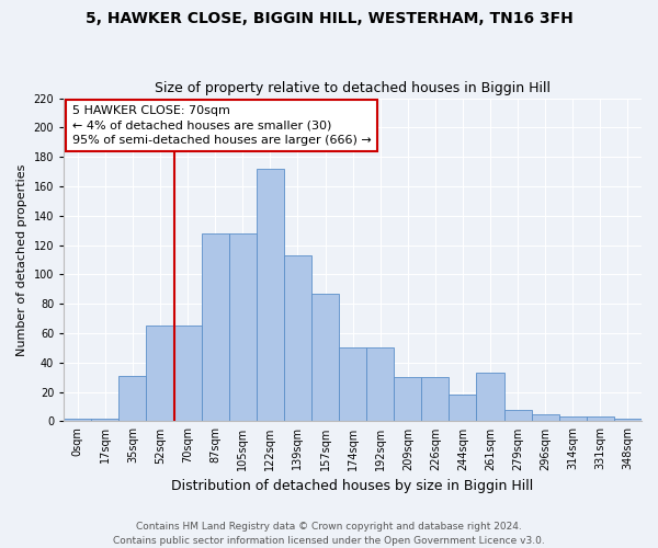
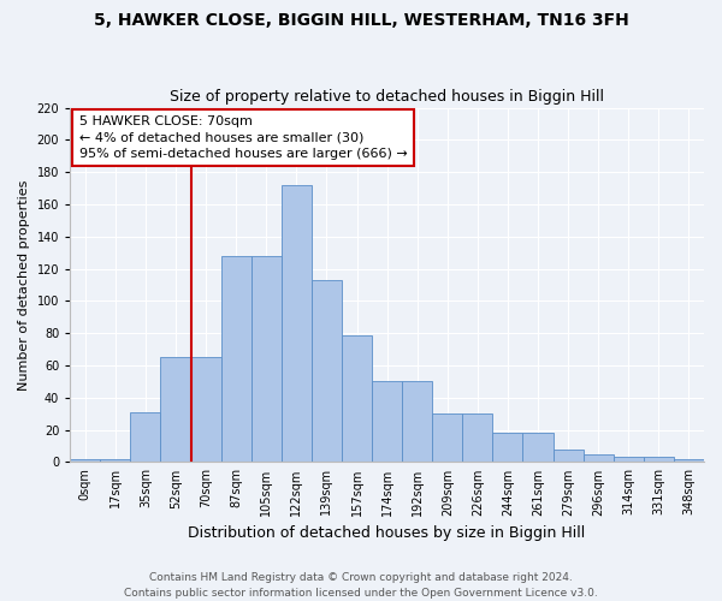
157sqm: 87 -> 79
261sqm: 33 -> 18
